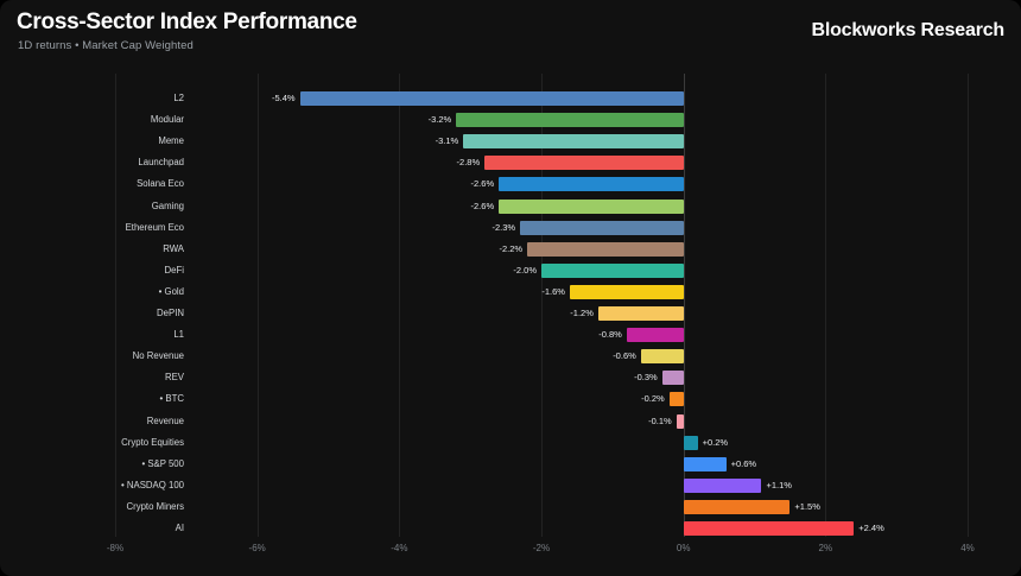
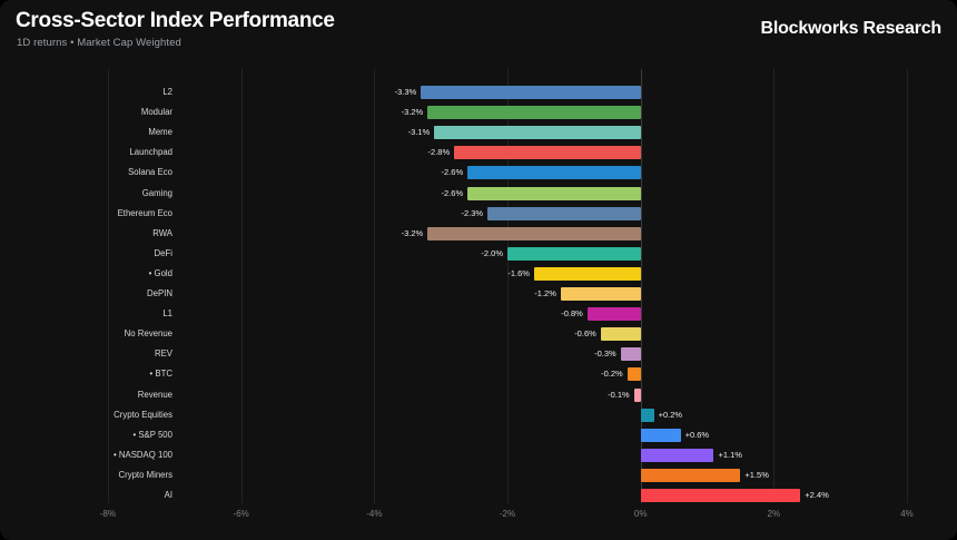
L2: -5.4% -> -3.3%
RWA: -2.2% -> -3.2%
